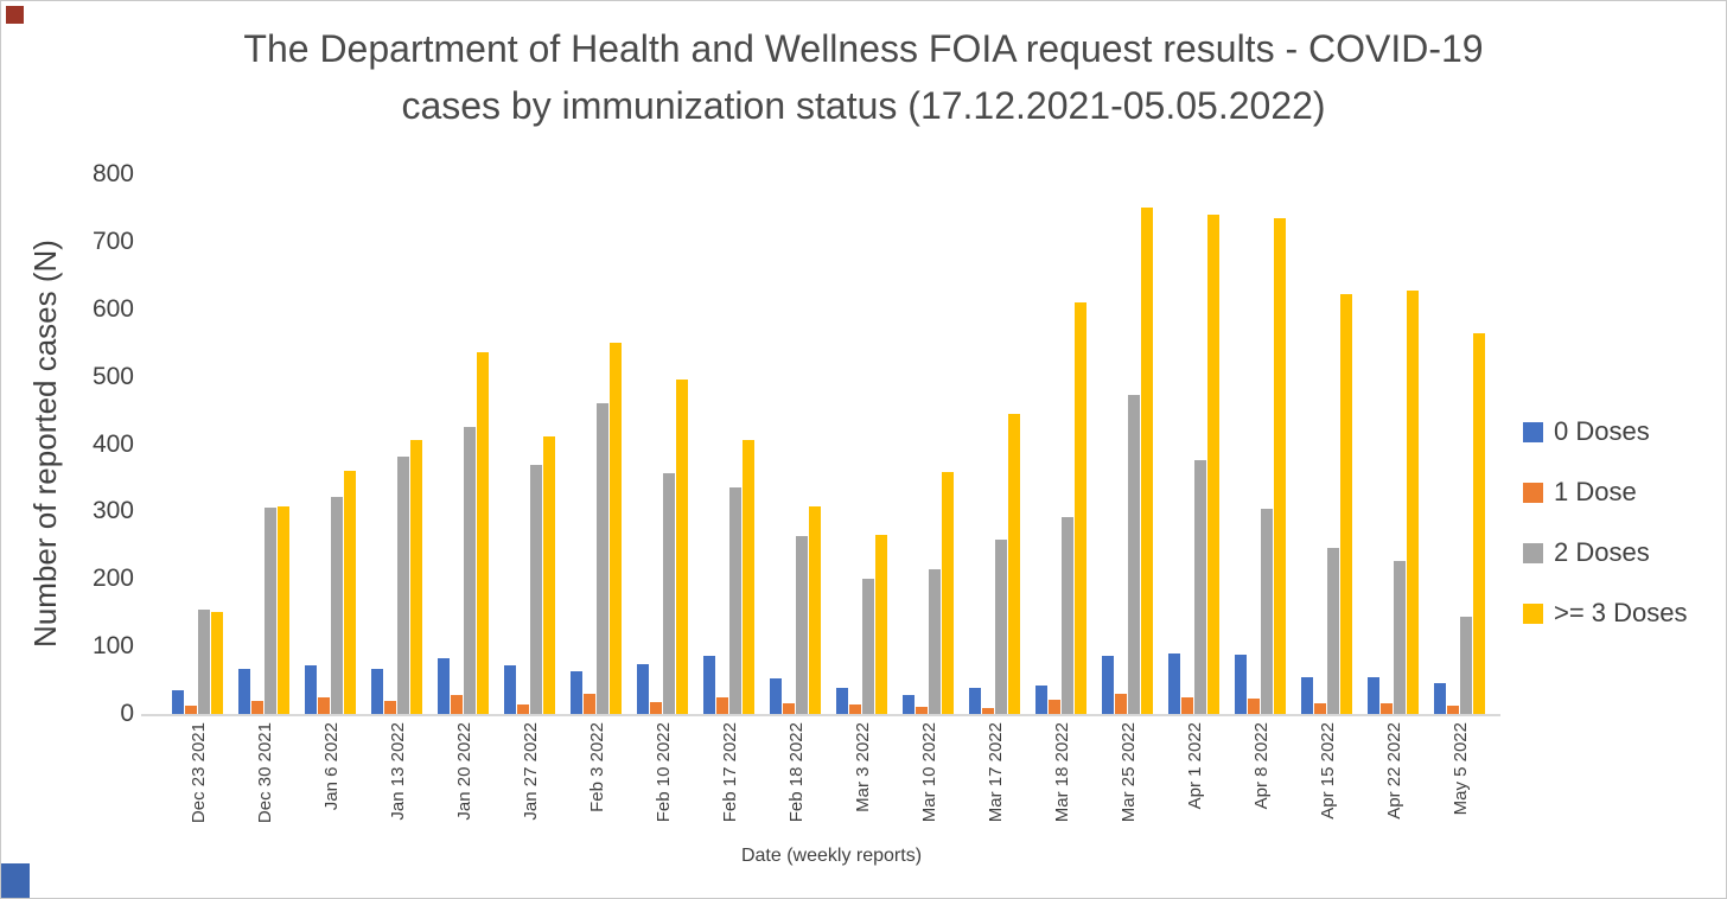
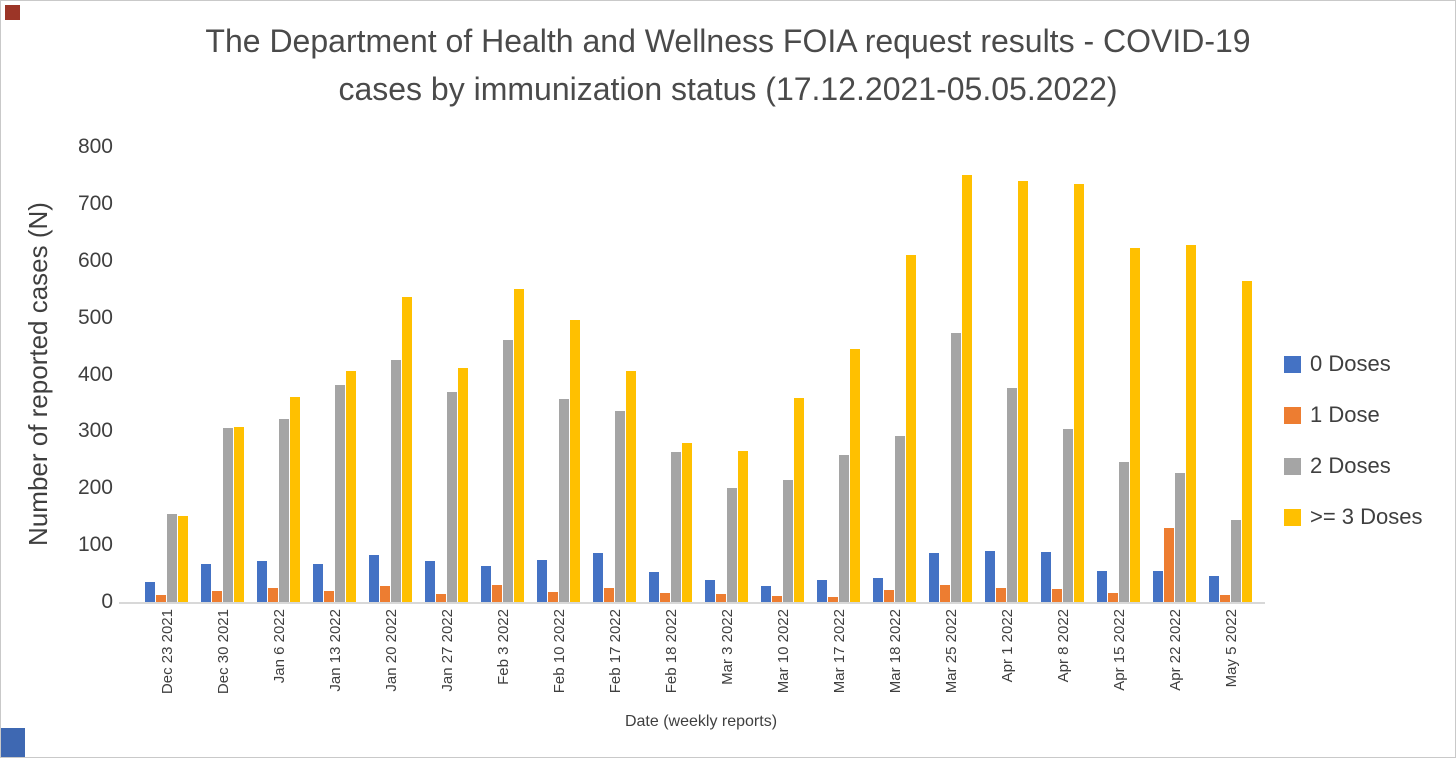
>= 3 Doses/Feb 18 2022: 310 -> 280
1 Dose/Apr 22 2022: 20 -> 130
